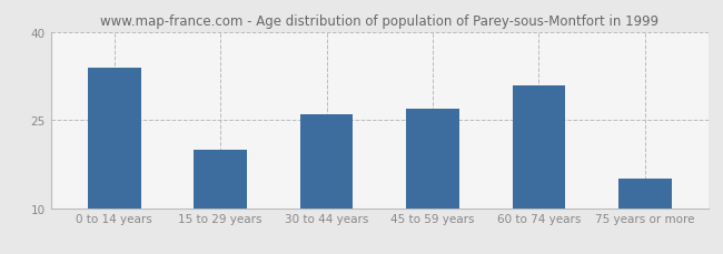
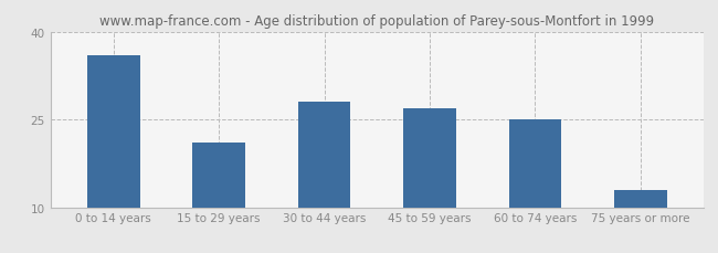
0 to 14 years: 34 -> 36
15 to 29 years: 20 -> 21
30 to 44 years: 26 -> 28
60 to 74 years: 31 -> 25
75 years or more: 15 -> 13
